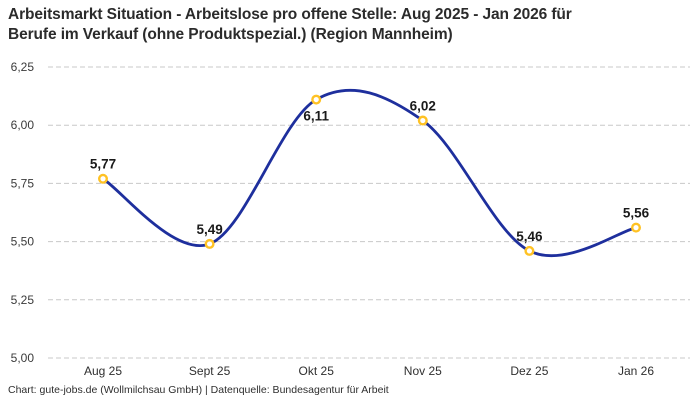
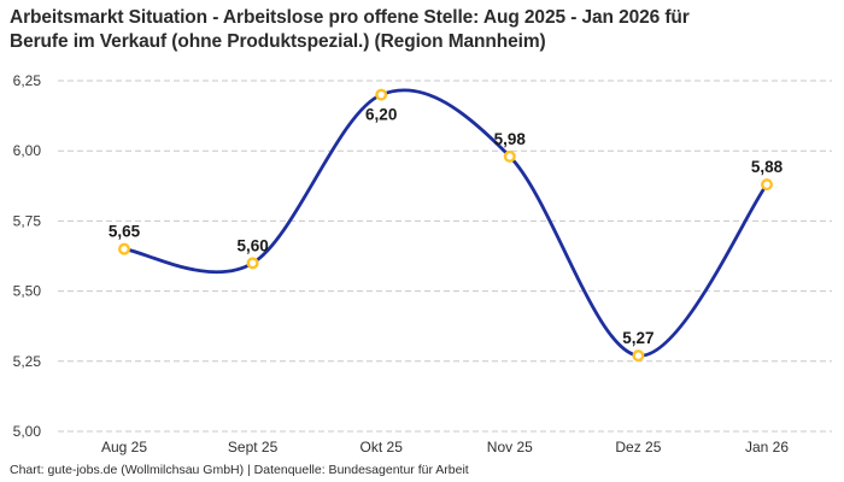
Aug 25: 5,77 -> 5,65
Sept 25: 5,49 -> 5,60
Okt 25: 6,11 -> 6,20
Nov 25: 6,02 -> 5,98
Dez 25: 5,46 -> 5,27
Jan 26: 5,56 -> 5,88
